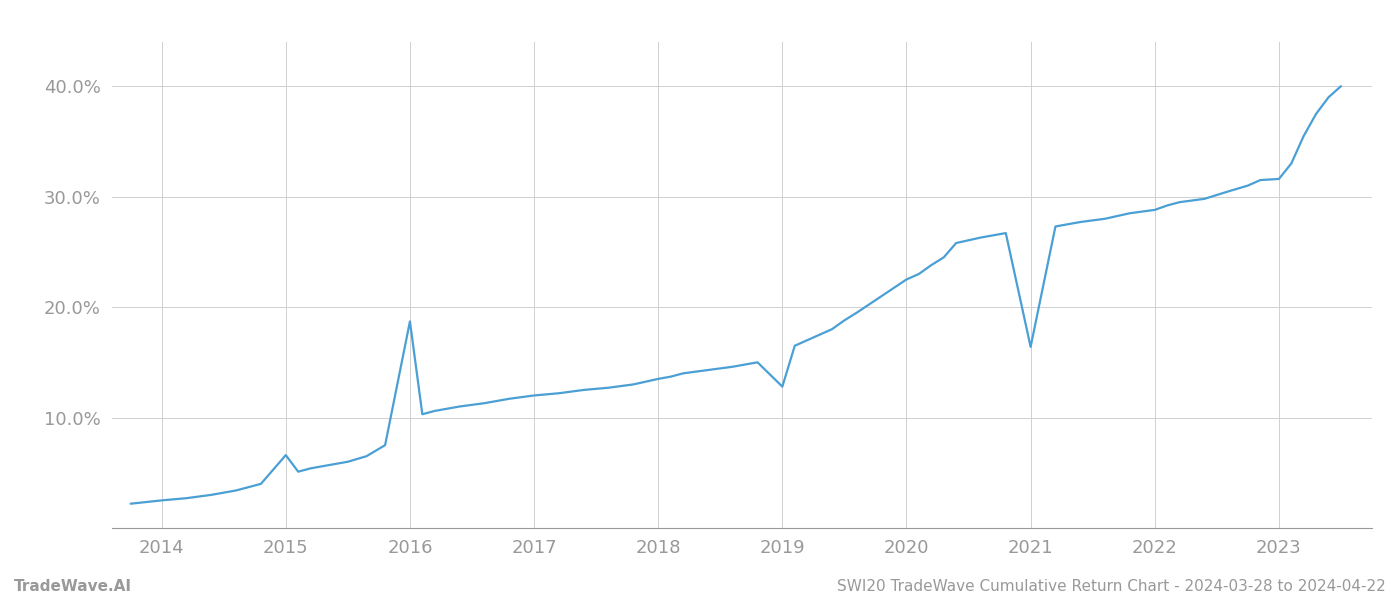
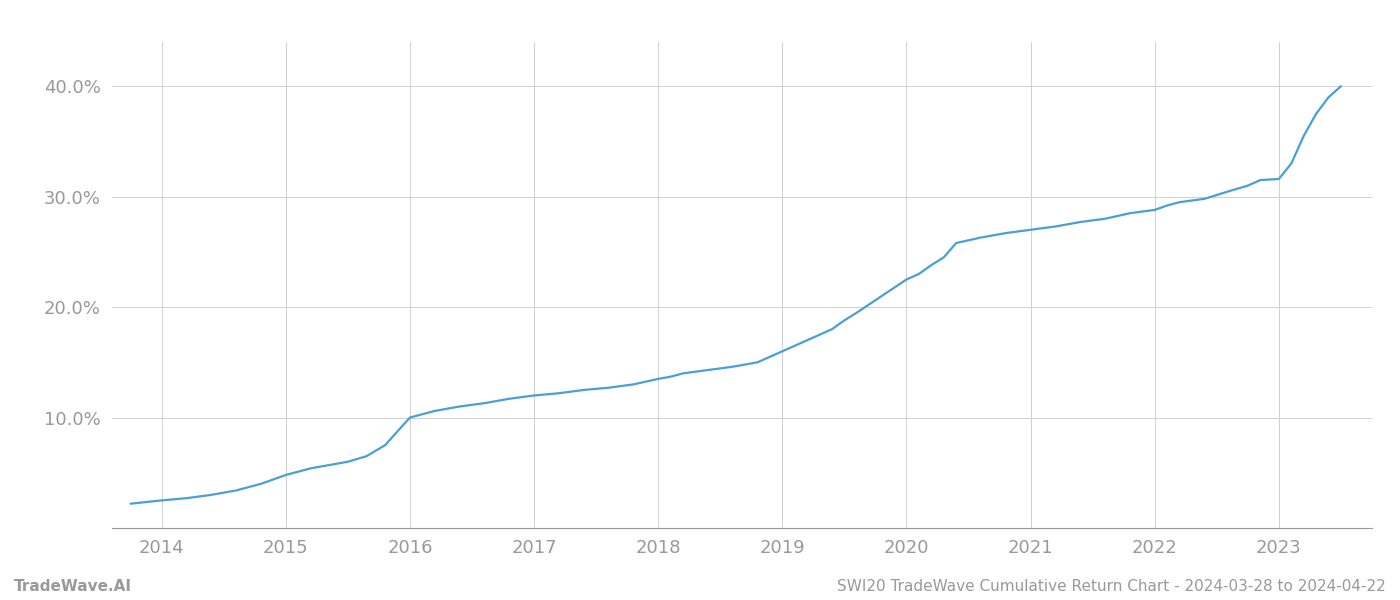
2015: 6.6% -> 4.8%
2016: 18.7% -> 10.0%
2019: 12.8% -> 16.0%
2021: 16.4% -> 27.0%
